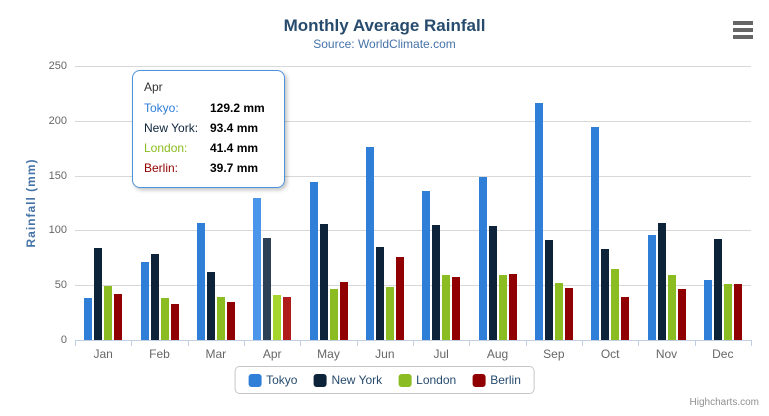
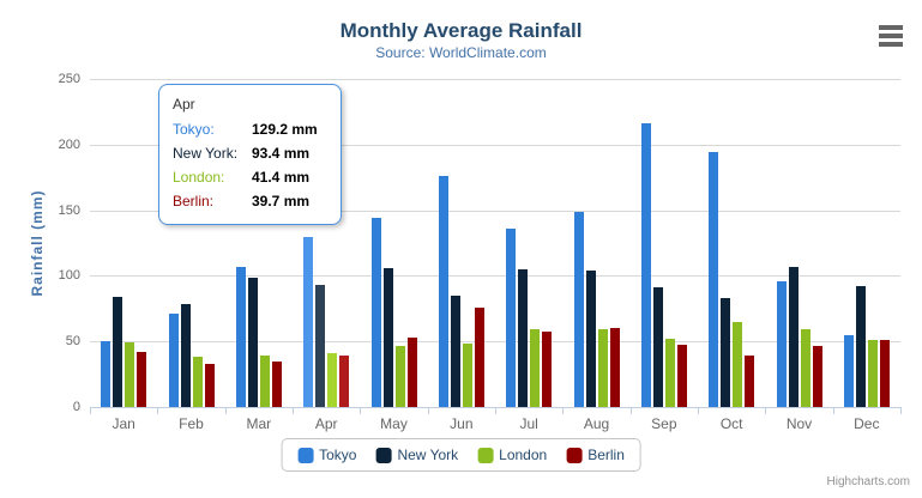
Tokyo/Jan: 38 -> 50
New York/Mar: 62 -> 98
